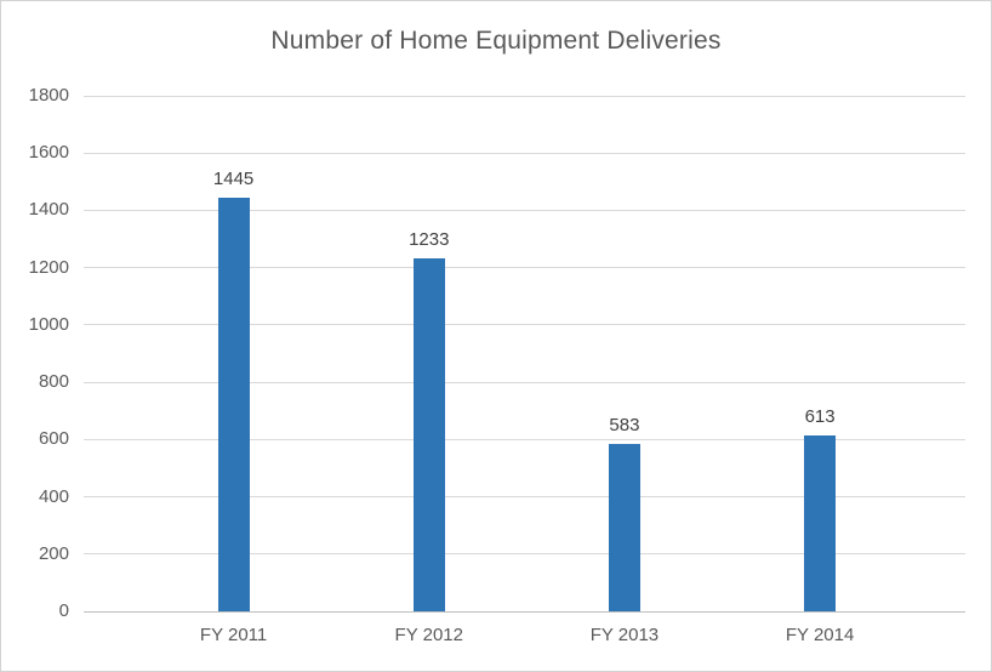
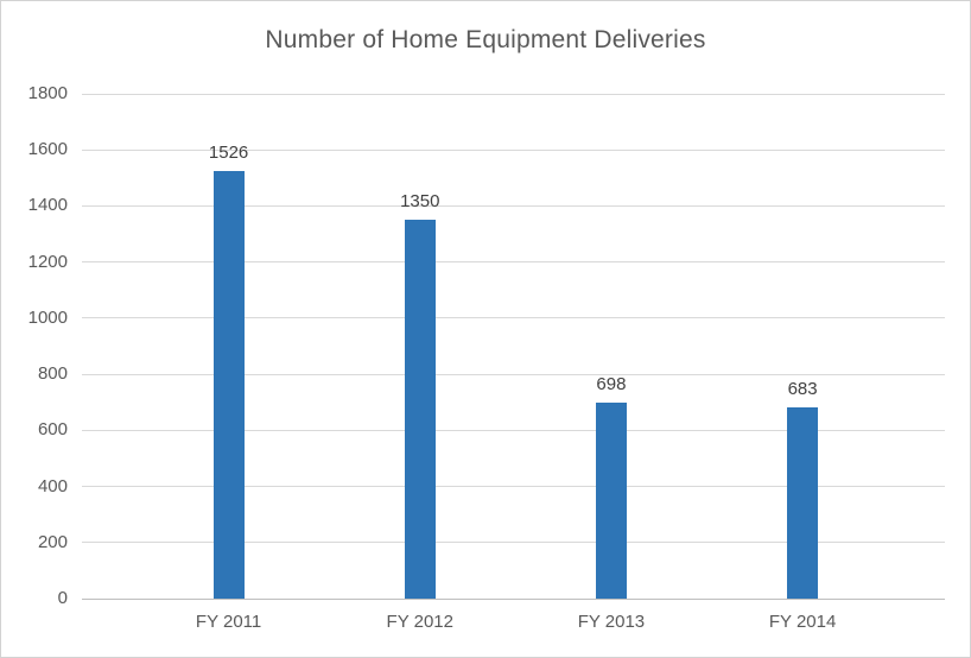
FY 2011: 1445 -> 1526
FY 2012: 1233 -> 1350
FY 2013: 583 -> 698
FY 2014: 613 -> 683
